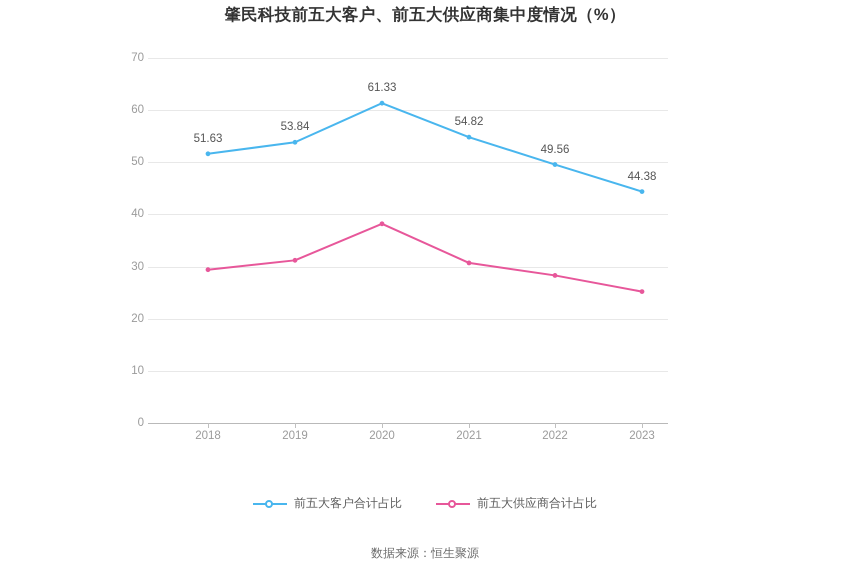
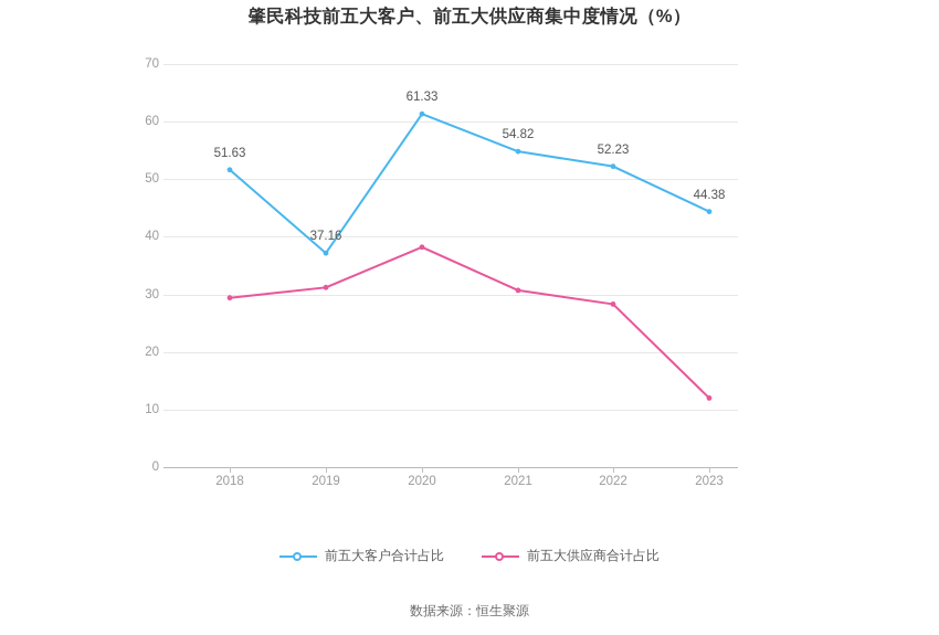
前五大客户合计占比/2019: 53.84 -> 37.16
前五大客户合计占比/2022: 49.56 -> 52.23
前五大供应商合计占比/2023: 25 -> 12
